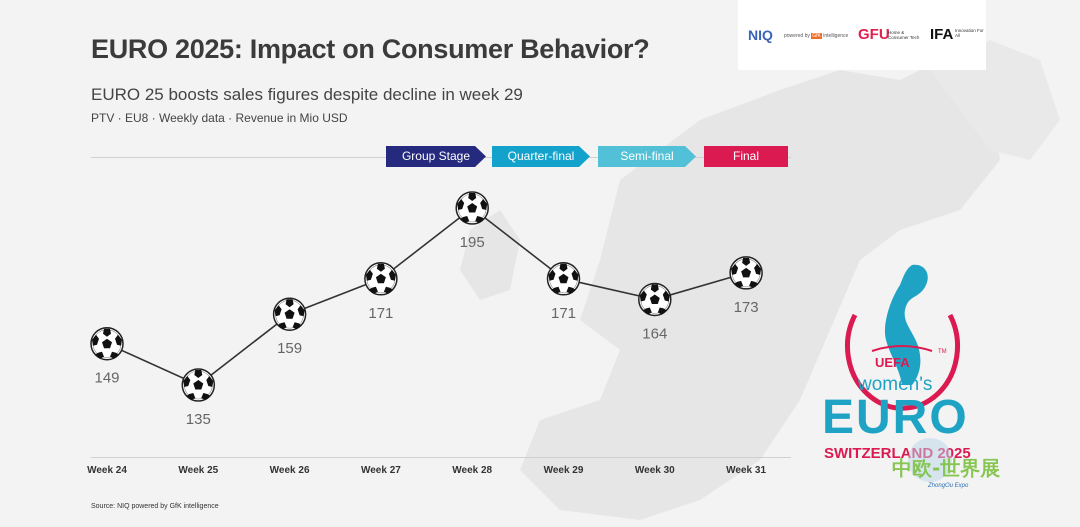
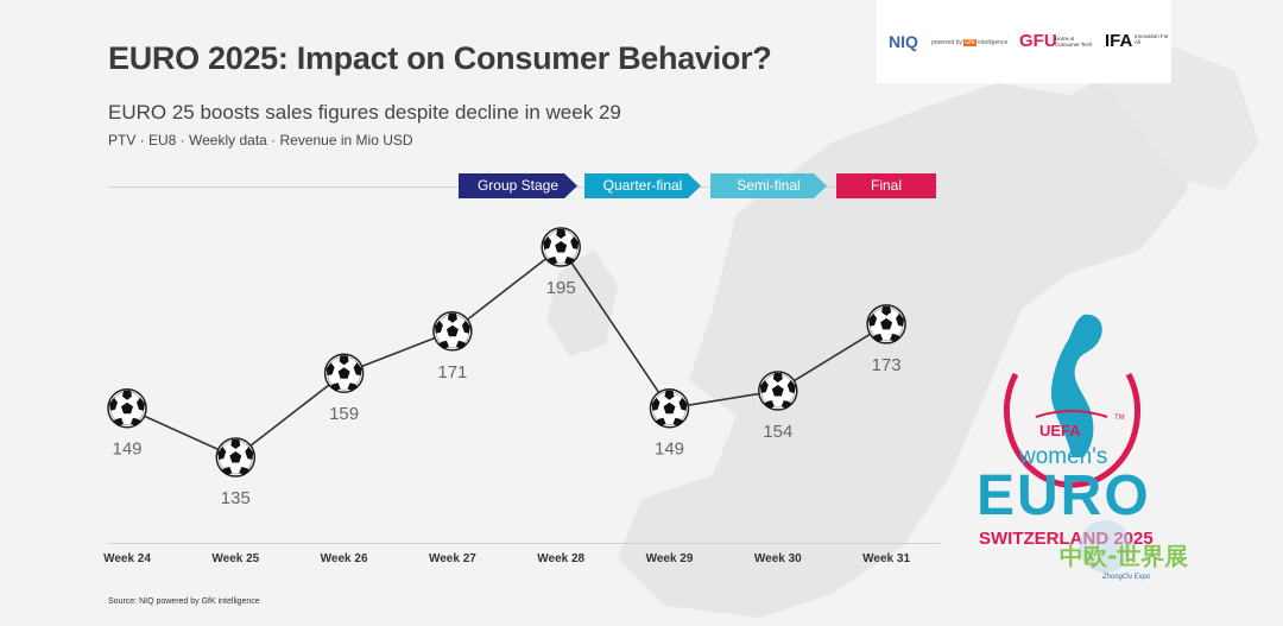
Week 29: 171 -> 149
Week 30: 164 -> 154
